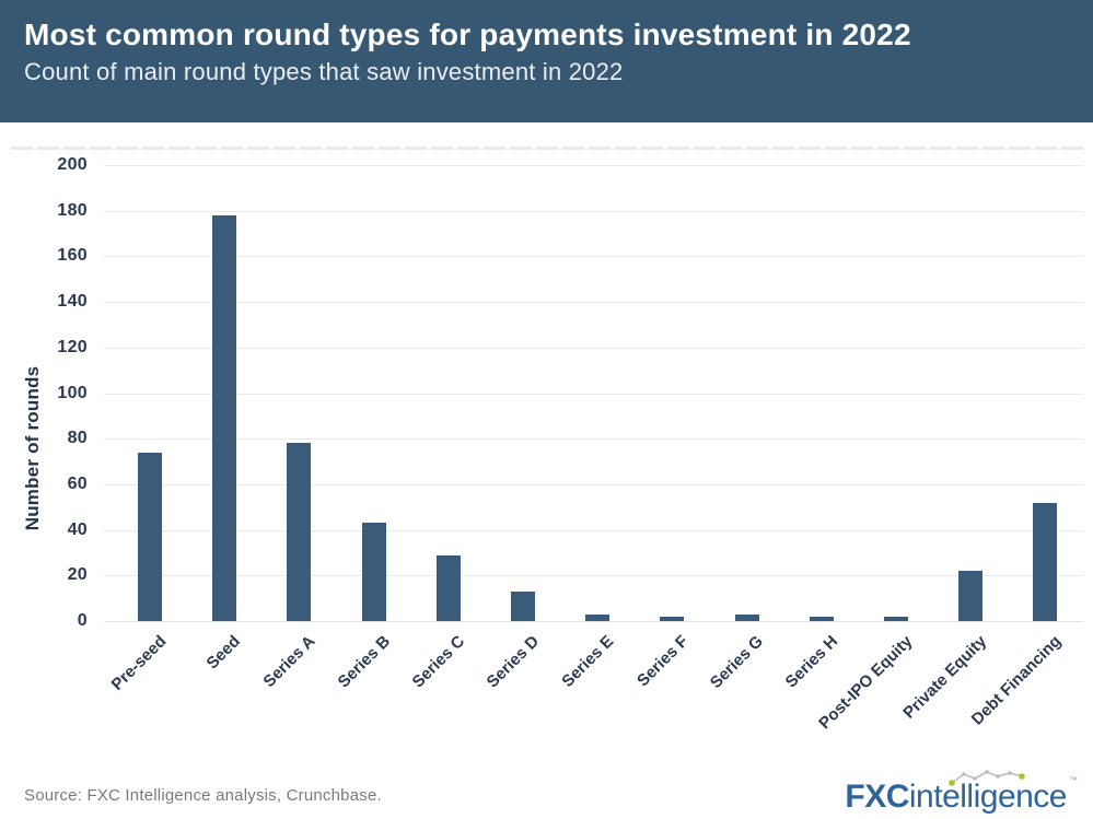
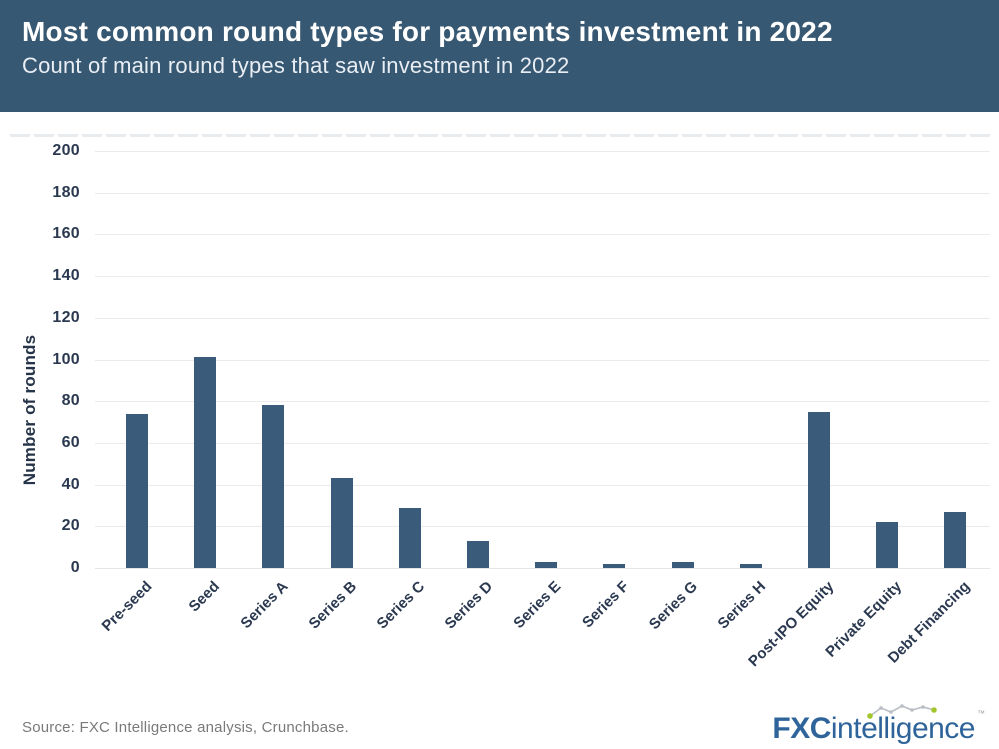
Seed: 178 -> 101
Post-IPO Equity: 2 -> 75
Debt Financing: 52 -> 27
